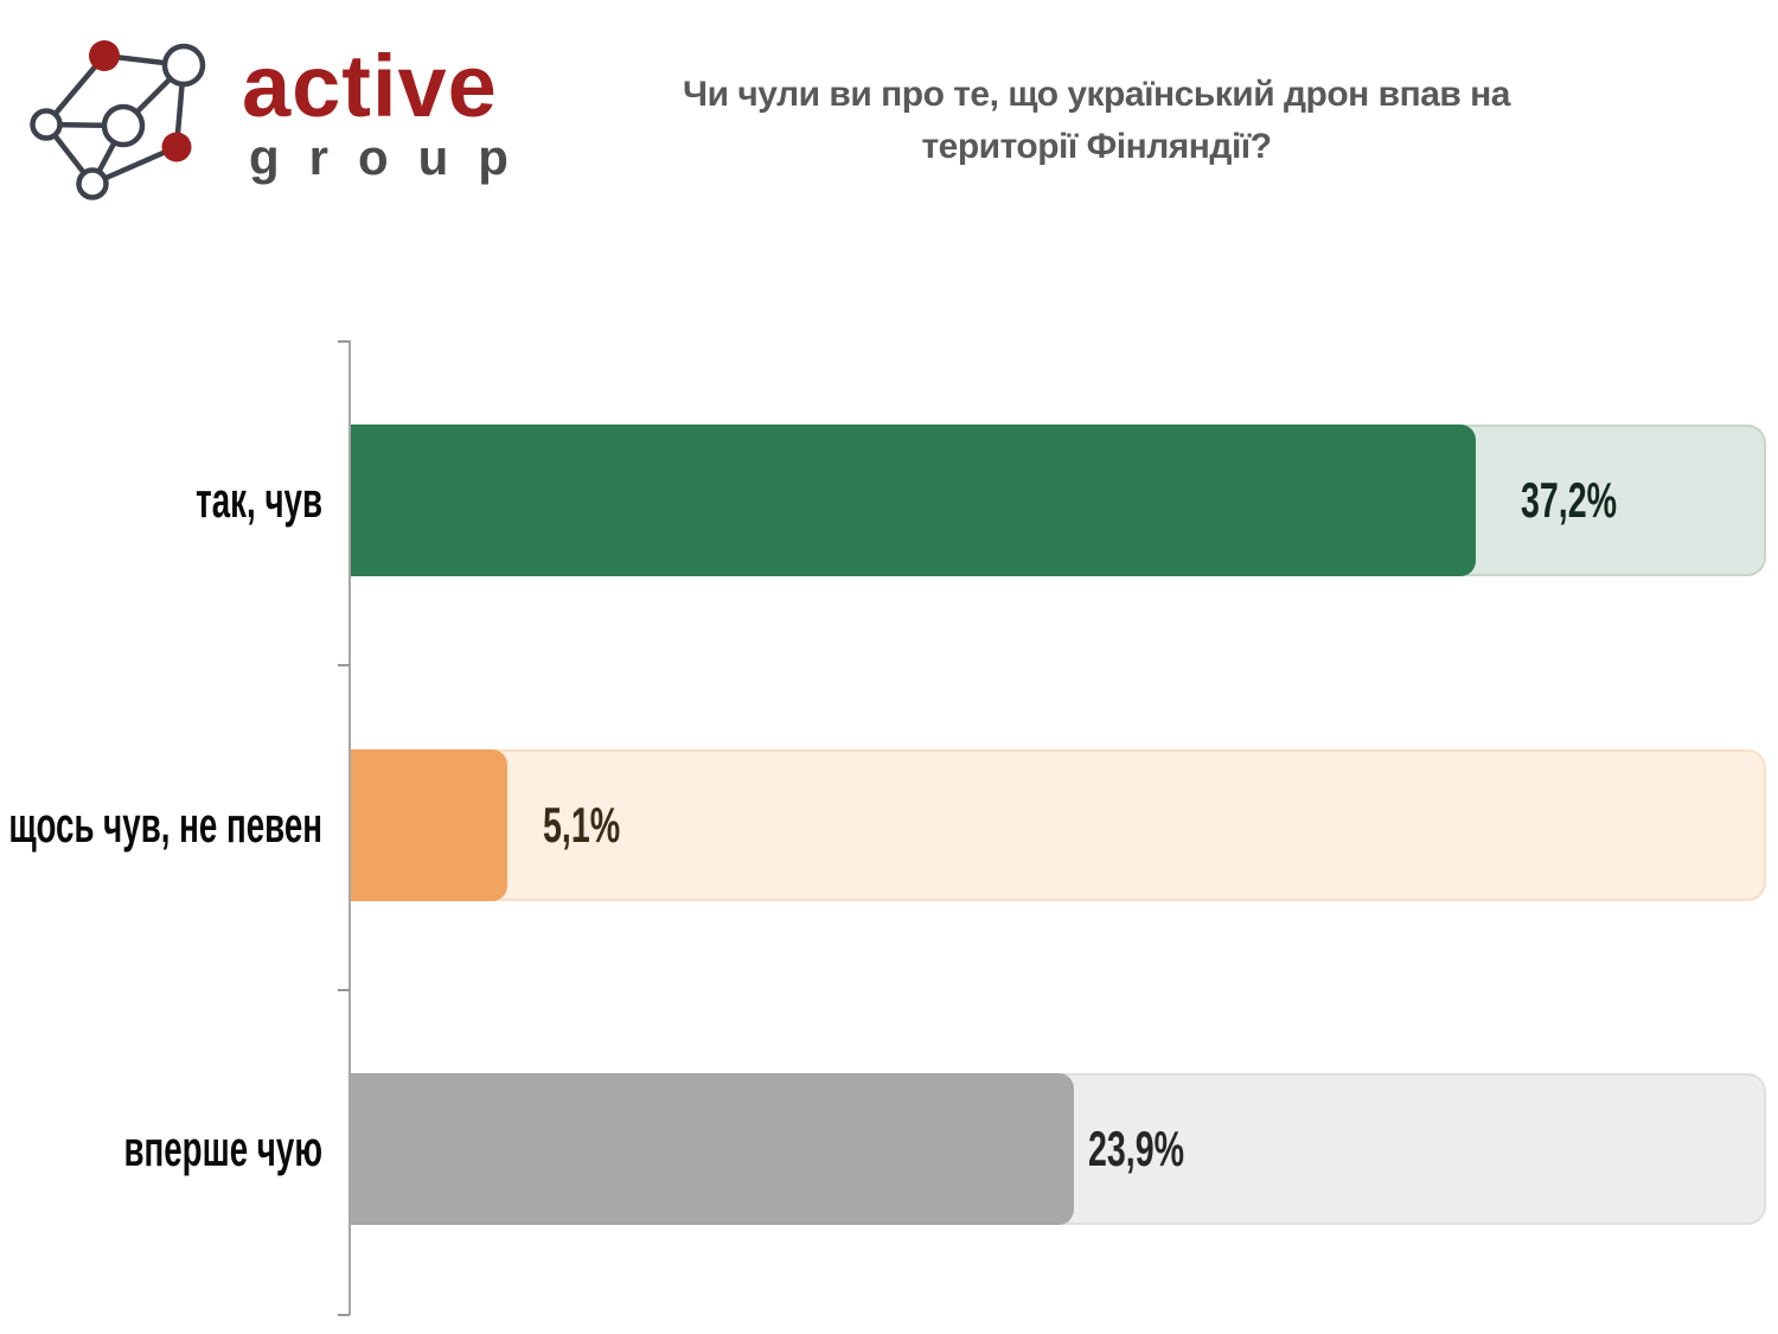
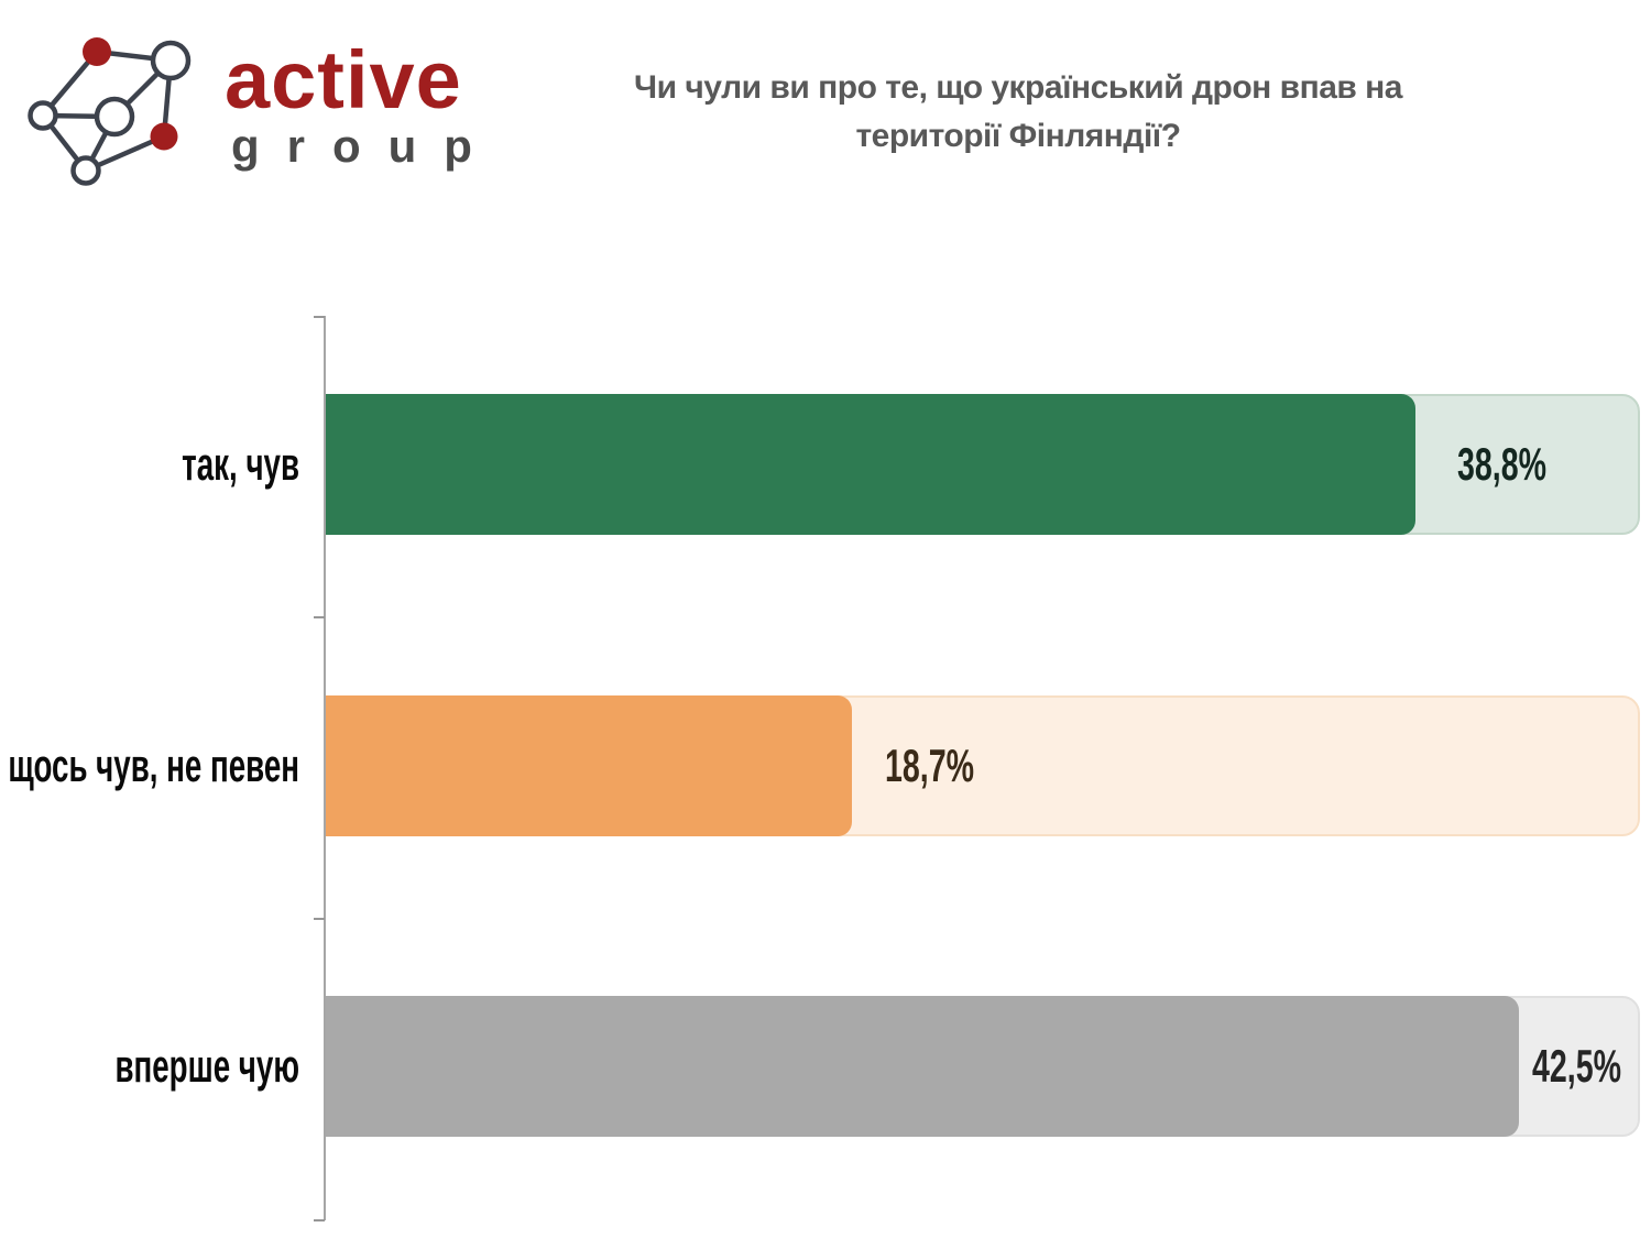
так, чув: 37,2% -> 38,8%
щось чув, не певен: 5,1% -> 18,7%
вперше чую: 23,9% -> 42,5%
